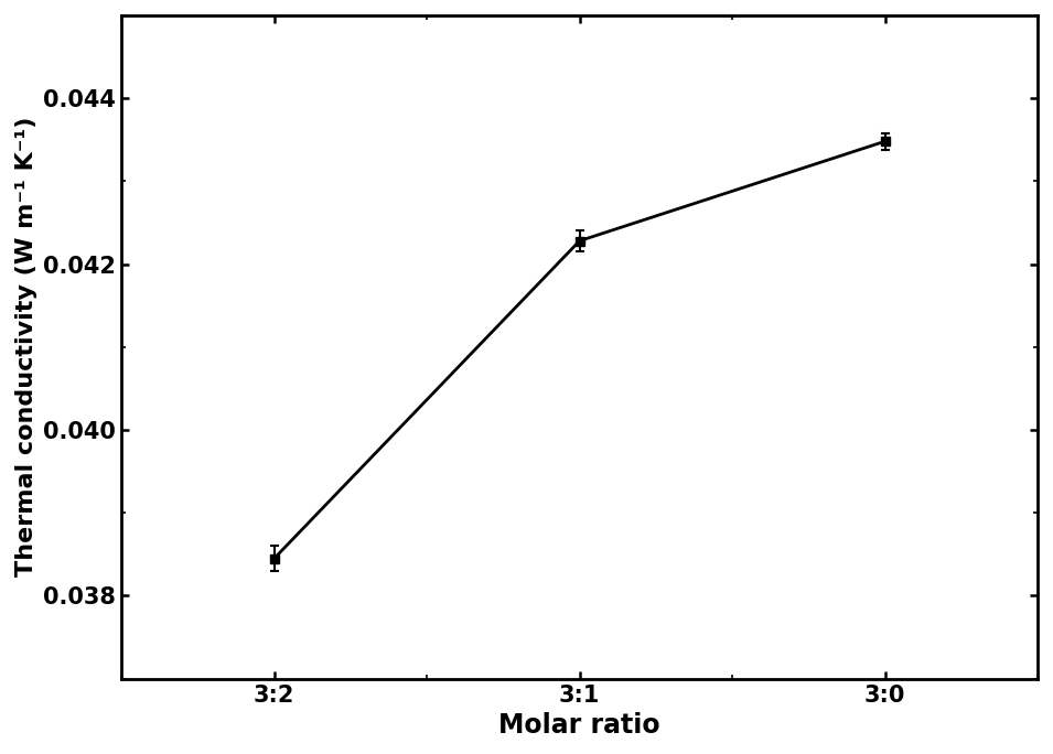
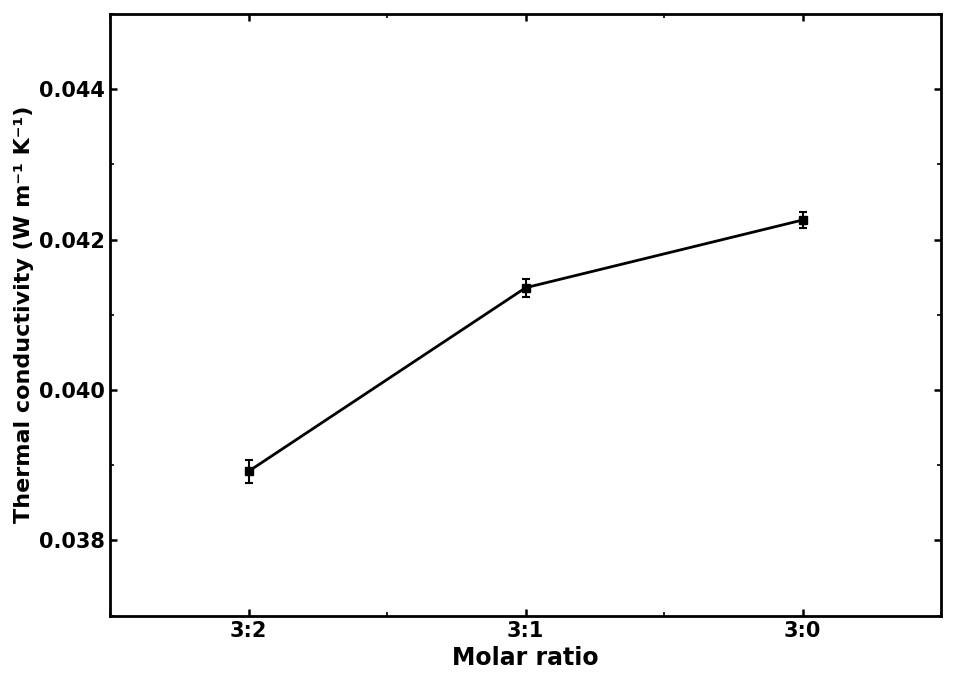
3:2: 0.03845 -> 0.03892
3:1: 0.04228 -> 0.04136
3:0: 0.04348 -> 0.04226
